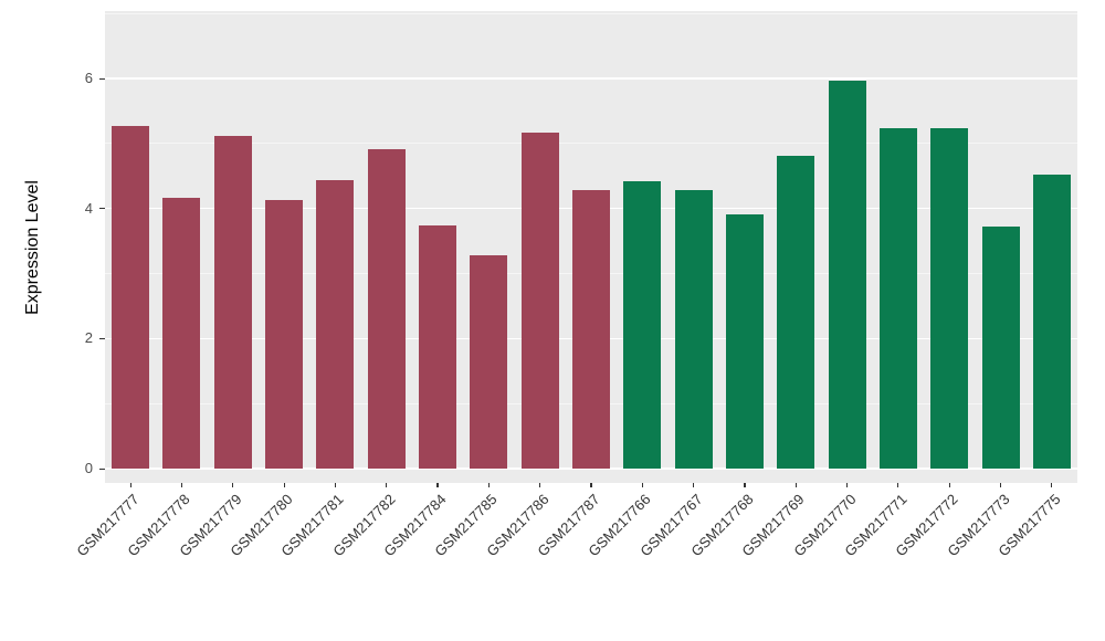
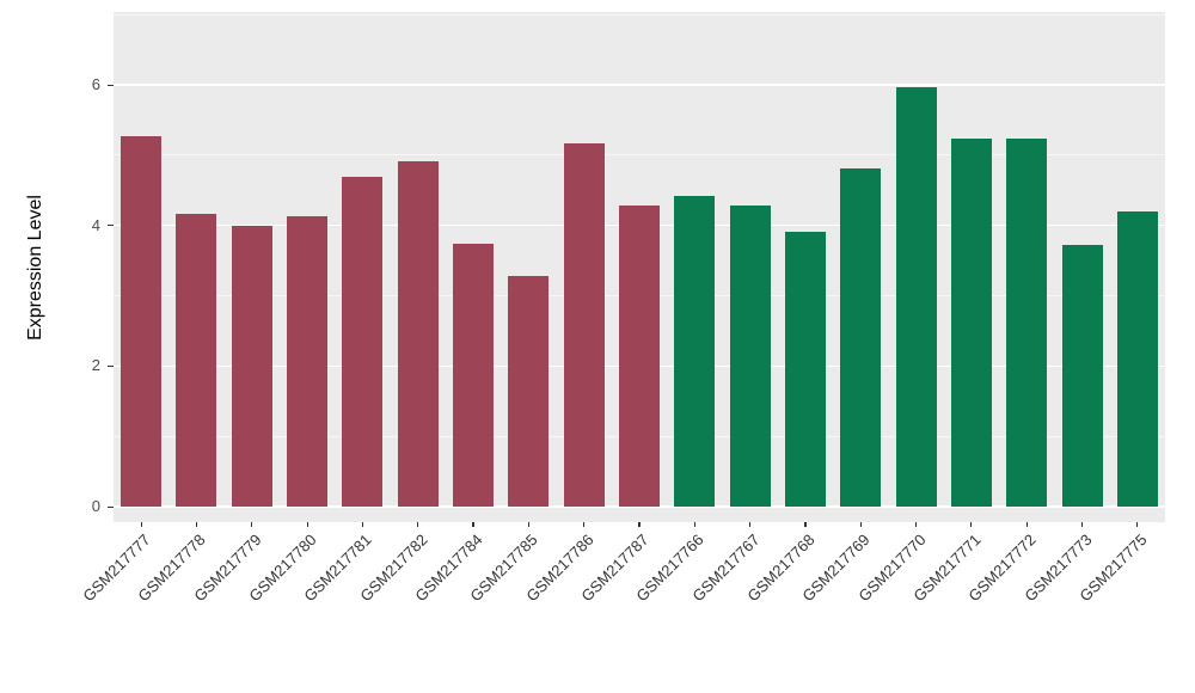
GSM217779: 5.1 -> 4.0
GSM217781: 4.4 -> 4.7
GSM217775: 4.5 -> 4.2
